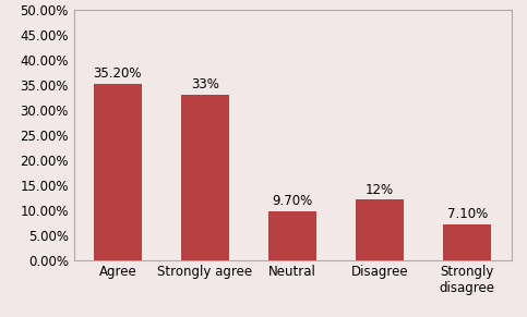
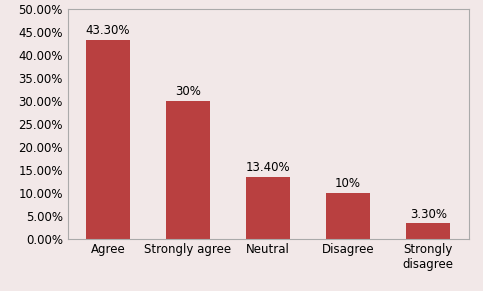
Agree: 35.20% -> 43.30%
Strongly agree: 33% -> 30%
Neutral: 9.70% -> 13.40%
Disagree: 12% -> 10%
Strongly disagree: 7.10% -> 3.30%
